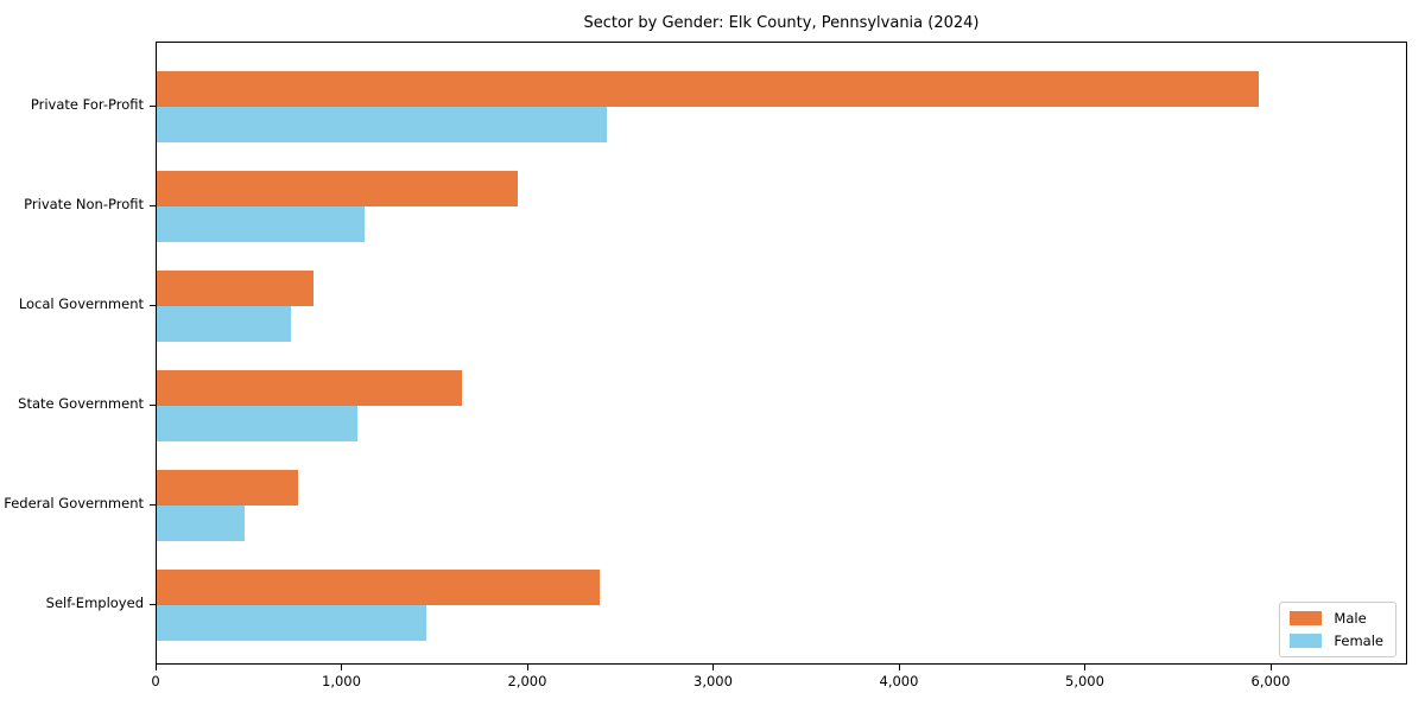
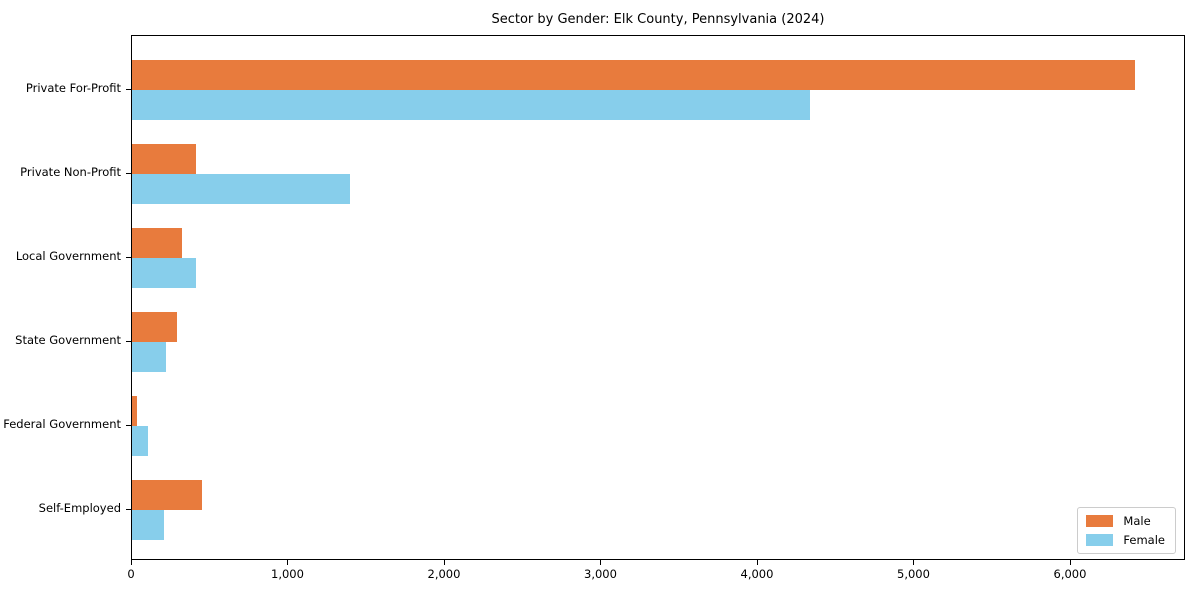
Male/Private For-Profit: 5930 -> 6410
Female/Private For-Profit: 2420 -> 4330
Male/Private Non-Profit: 1940 -> 410
Female/Private Non-Profit: 1120 -> 1390
Male/Local Government: 840 -> 320
Female/Local Government: 720 -> 410
Male/State Government: 1640 -> 290
Female/State Government: 1080 -> 220
Male/Federal Government: 760 -> 30
Female/Federal Government: 470 -> 100
Male/Self-Employed: 2380 -> 450
Female/Self-Employed: 1450 -> 200
